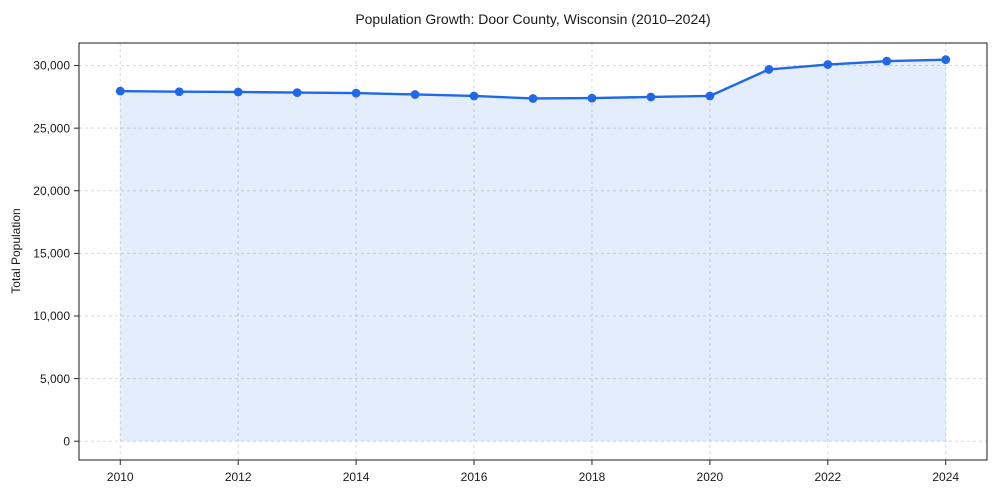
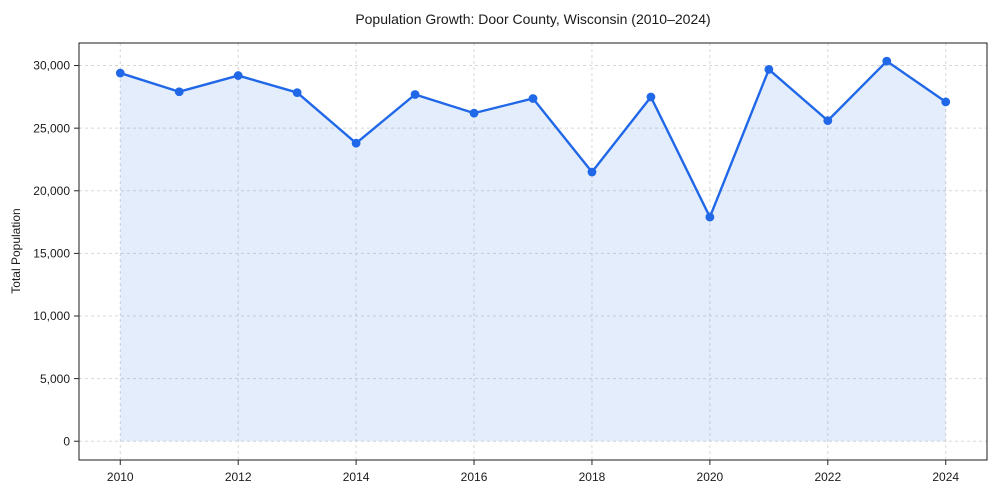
2010: 28000 -> 29400
2012: 27900 -> 29200
2014: 27800 -> 23800
2016: 27600 -> 26200
2018: 27400 -> 21500
2020: 27600 -> 17900
2022: 30100 -> 25600
2024: 30500 -> 27100
